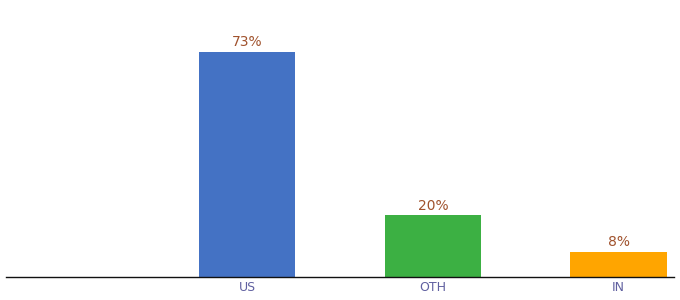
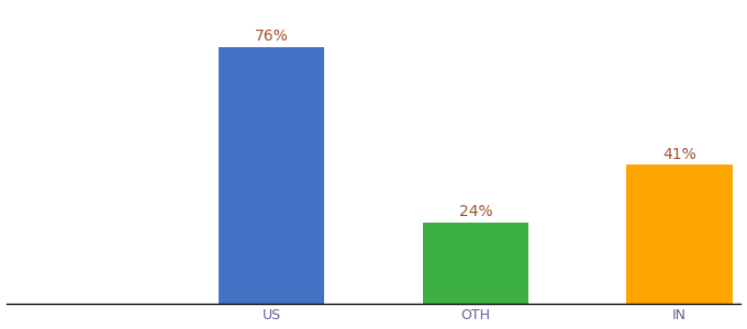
US: 73% -> 76%
OTH: 20% -> 24%
IN: 8% -> 41%
